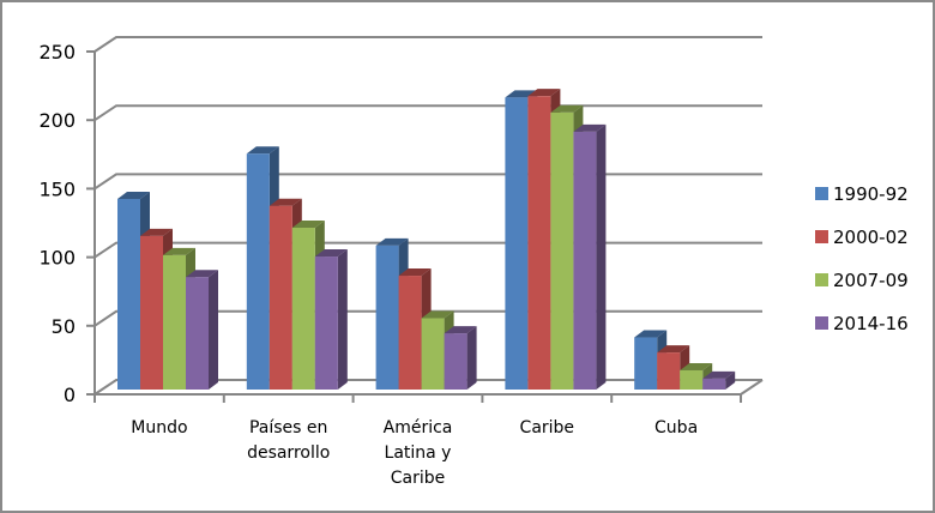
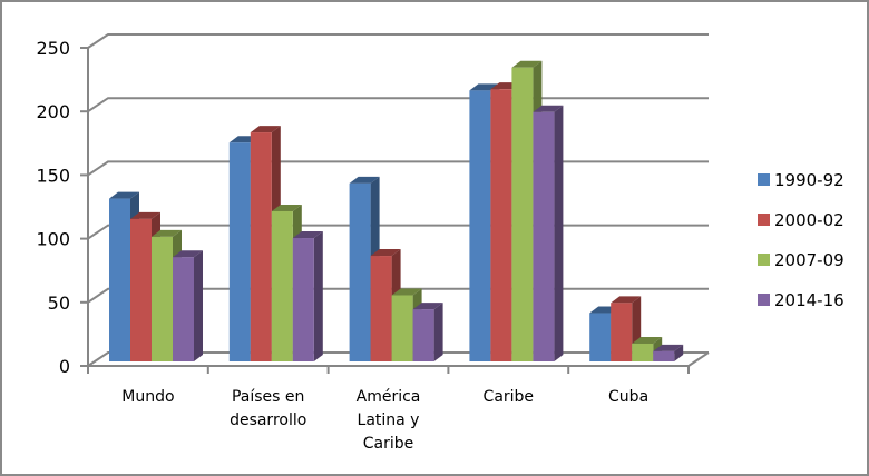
1990-92/Mundo: 139 -> 128
2000-02/Países en desarrollo: 134 -> 180
1990-92/América Latina y Caribe: 105 -> 140
2007-09/Caribe: 202 -> 231
2014-16/Caribe: 188 -> 196
2000-02/Cuba: 27 -> 46
